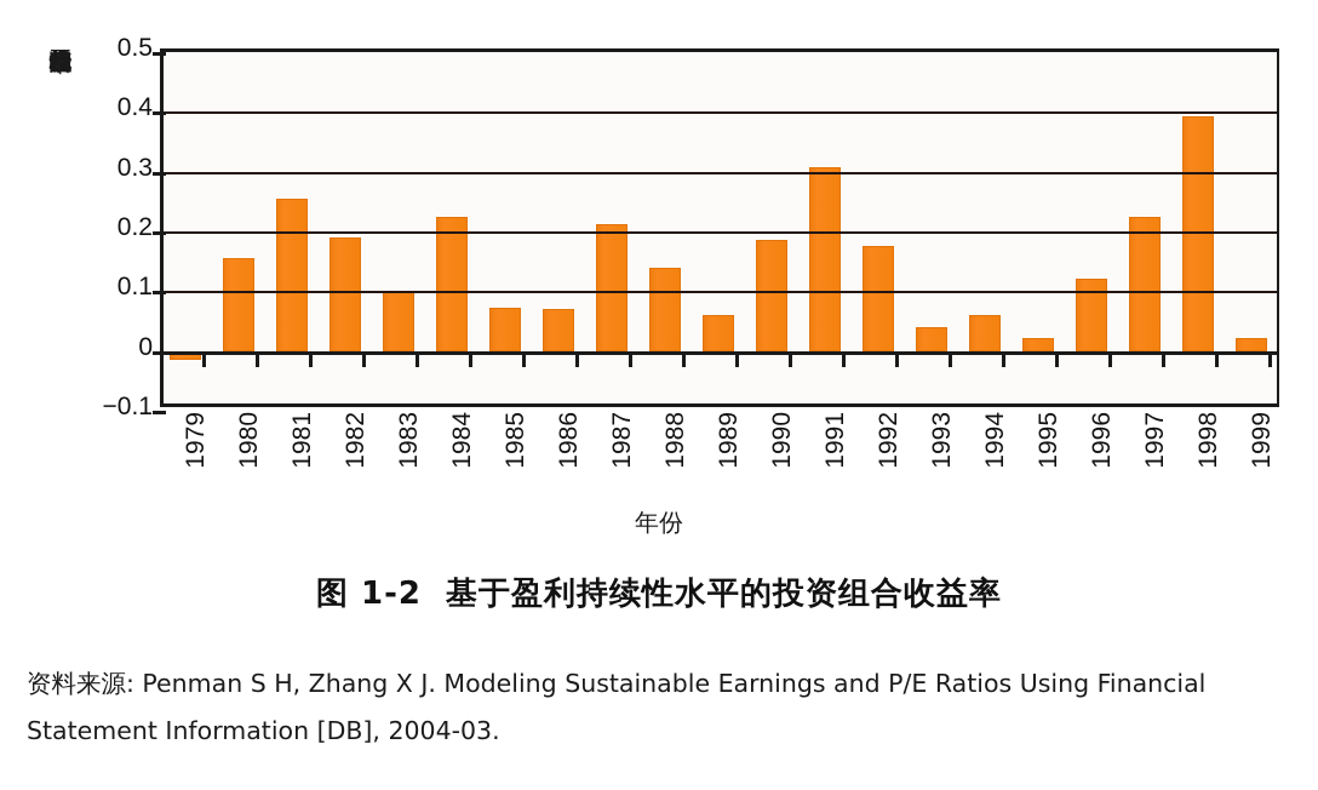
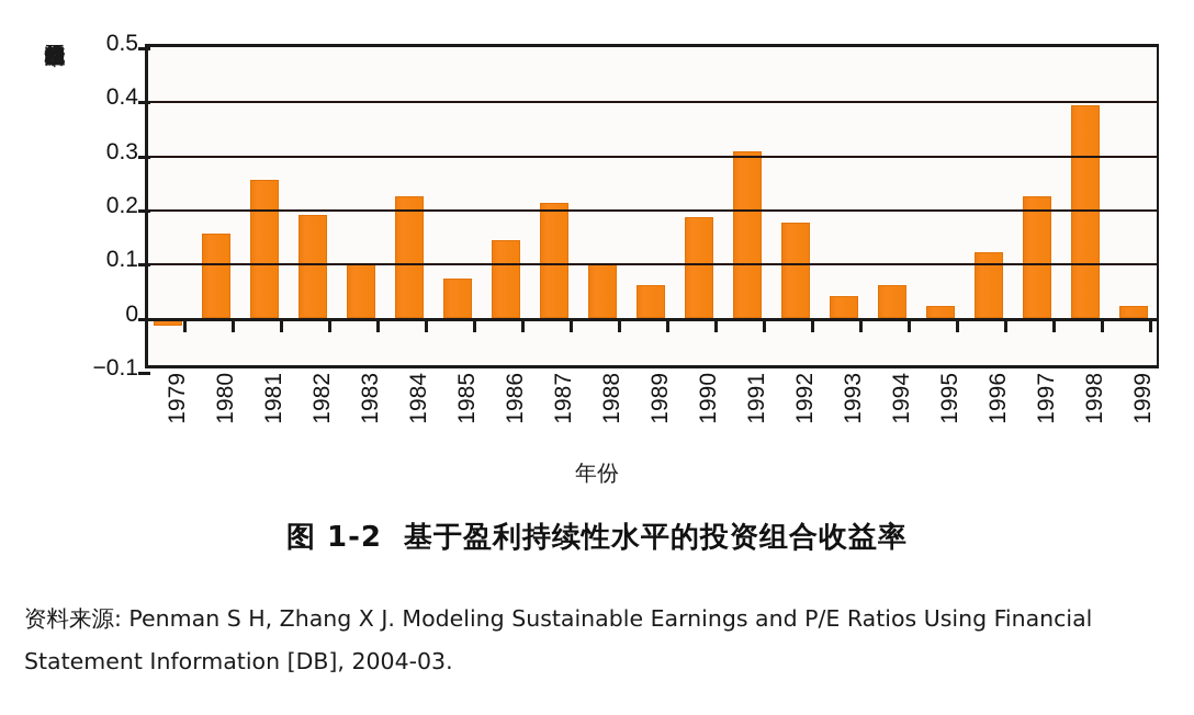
1986: 0.07 -> 0.14
1988: 0.14 -> 0.10
